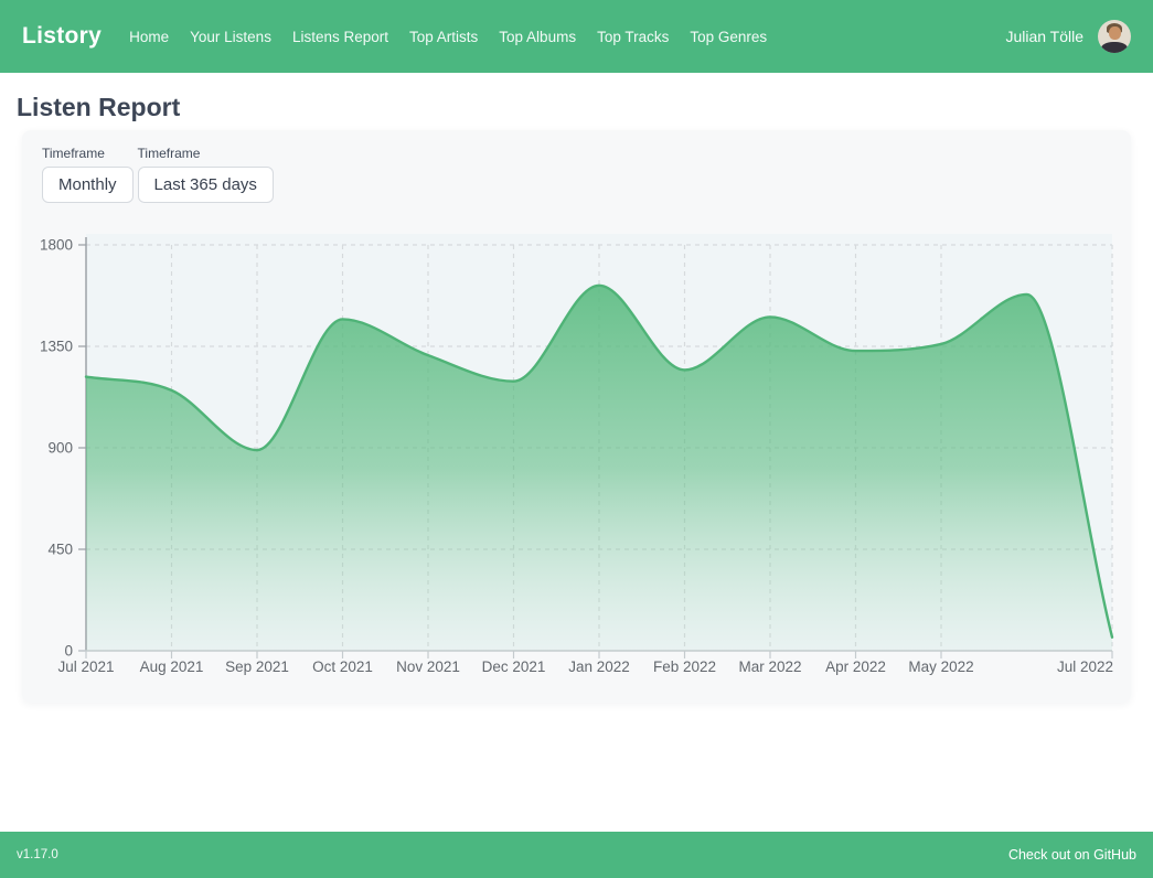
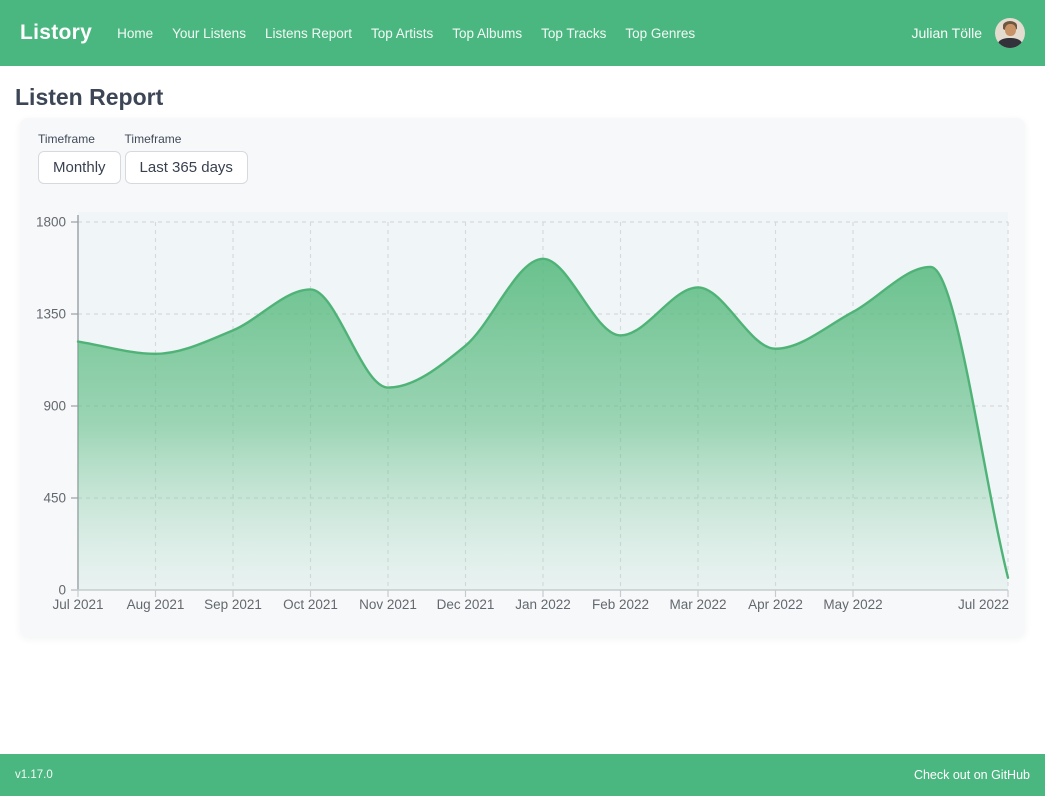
Sep 2021: 890 -> 1270
Nov 2021: 1310 -> 990
Apr 2022: 1330 -> 1180
